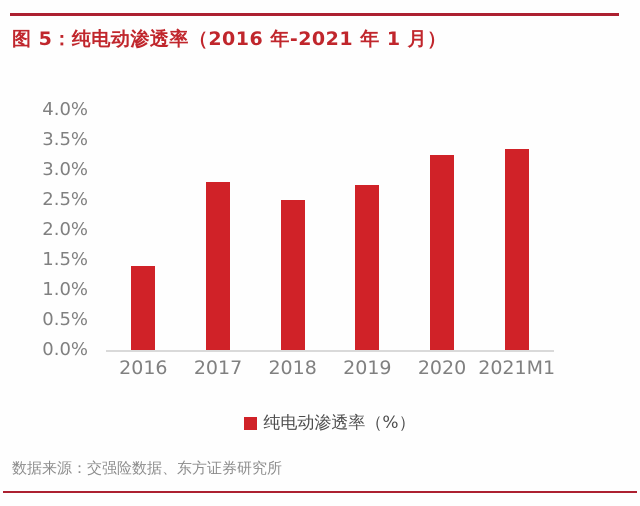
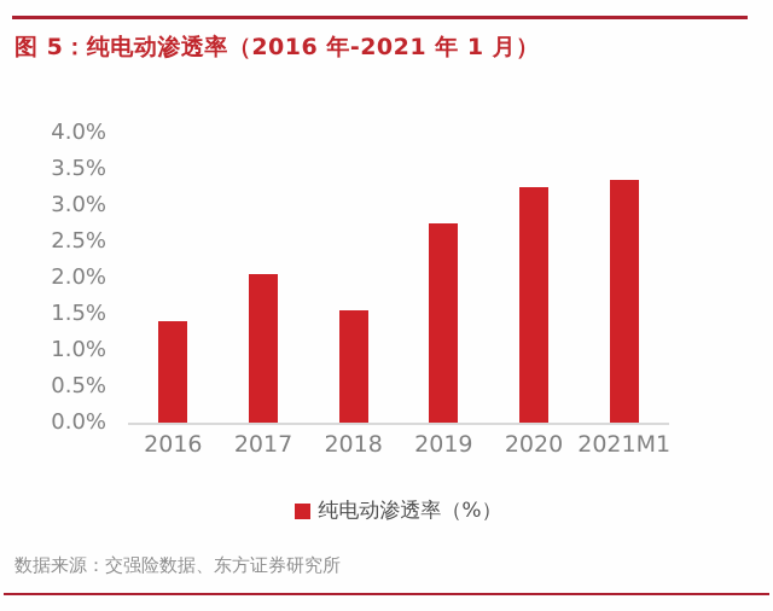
2017: 2.8% -> 2.0%
2018: 2.5% -> 1.6%
